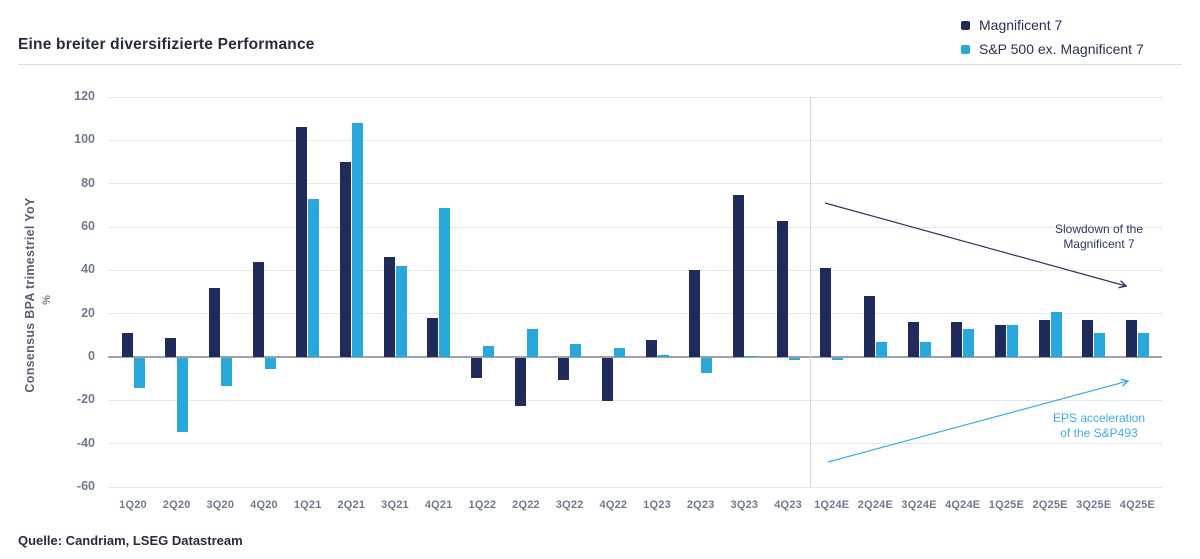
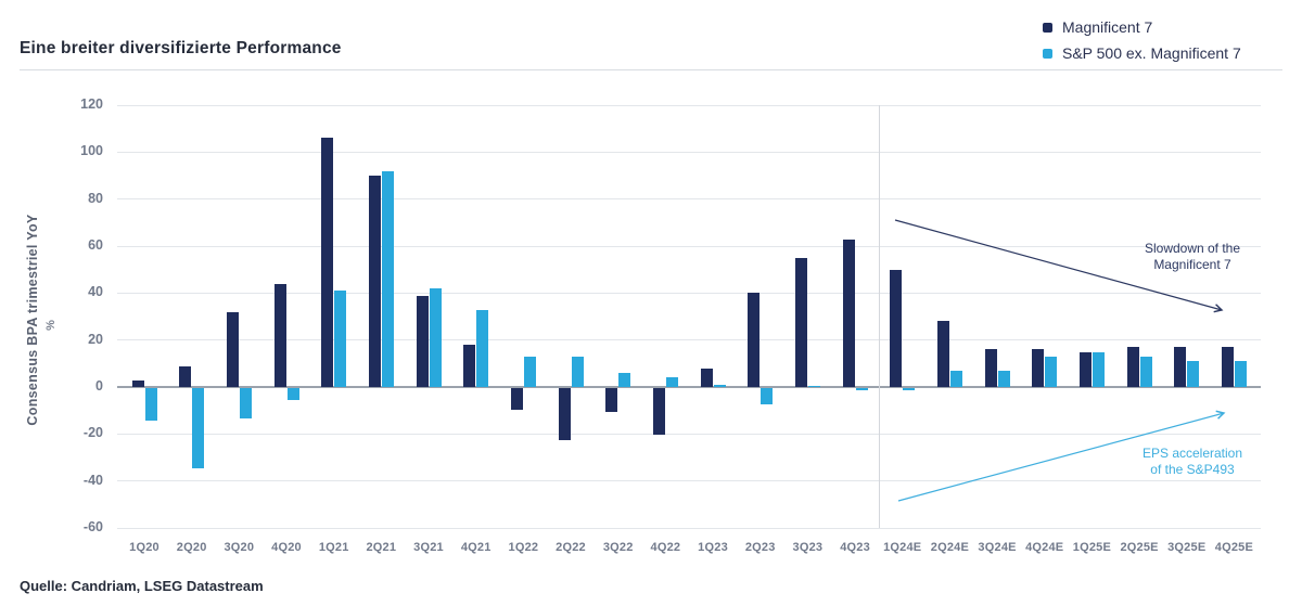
Magnificent 7/1Q20: 11 -> 3
S&P 500 ex. Magnificent 7/1Q21: 73 -> 41
S&P 500 ex. Magnificent 7/2Q21: 108 -> 92
Magnificent 7/3Q21: 46 -> 39
S&P 500 ex. Magnificent 7/4Q21: 69 -> 33
S&P 500 ex. Magnificent 7/1Q22: 5 -> 13
Magnificent 7/3Q23: 75 -> 55
Magnificent 7/1Q24E: 41 -> 50
S&P 500 ex. Magnificent 7/2Q25E: 21 -> 13
